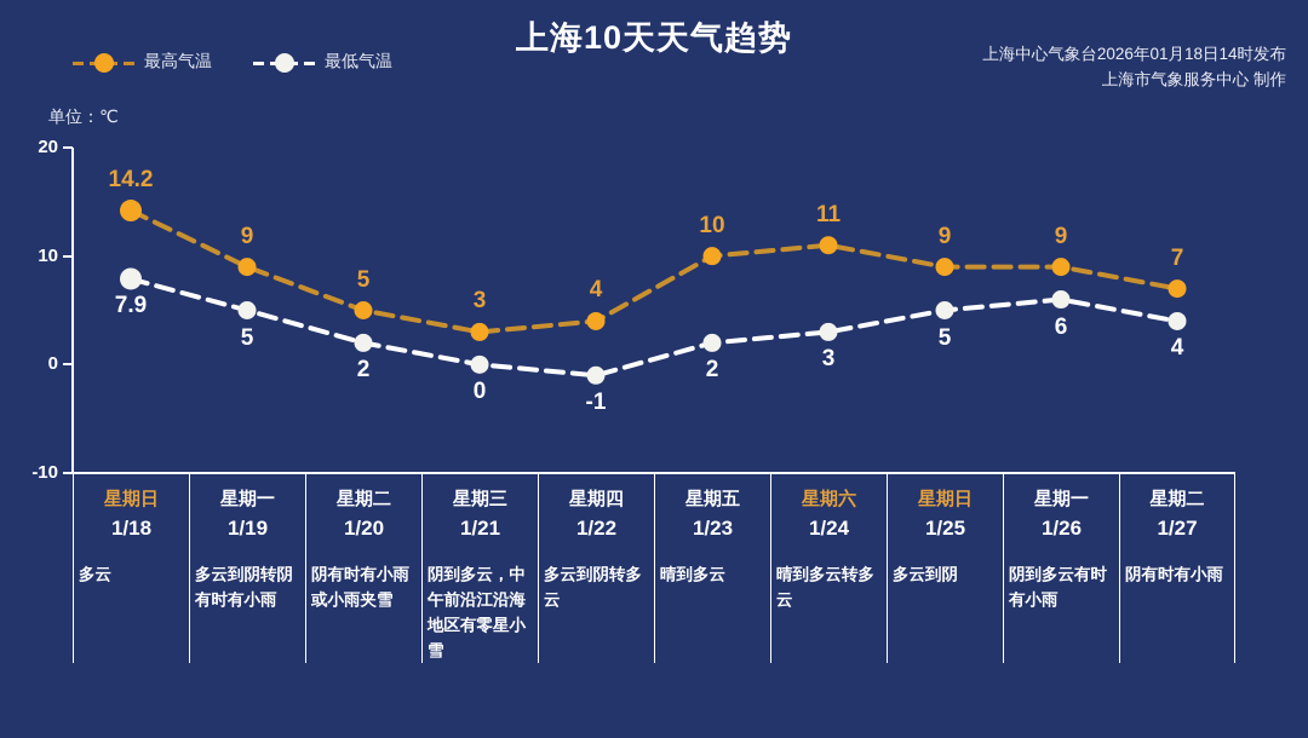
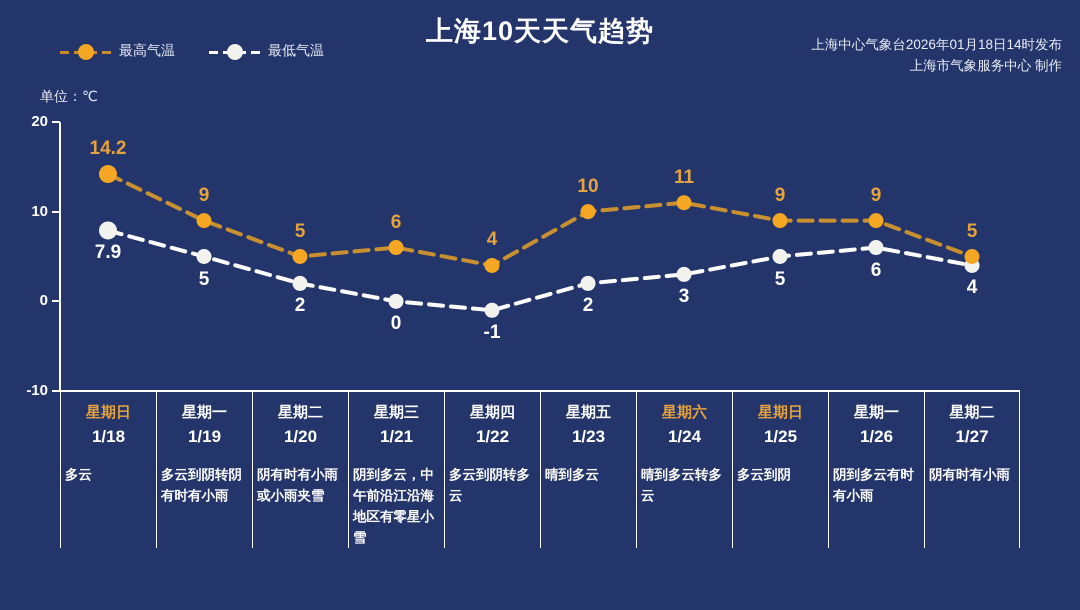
最高气温/1/21: 3 -> 6
最高气温/1/27: 7 -> 5
